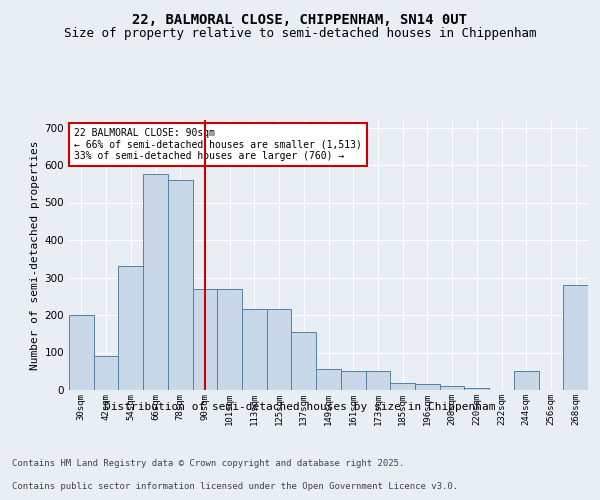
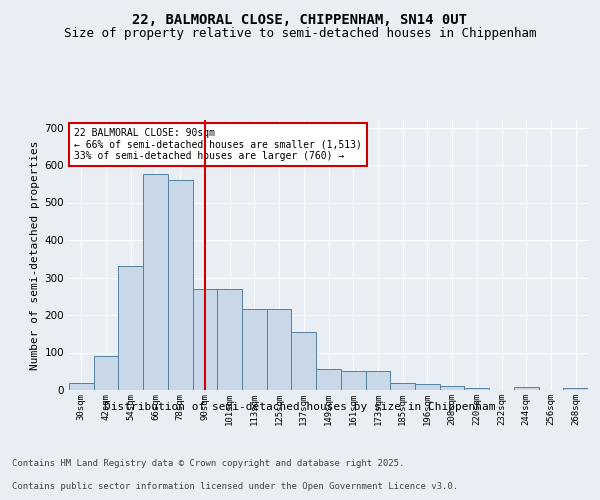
30sqm: 200 -> 20
244sqm: 50 -> 8
268sqm: 280 -> 5
